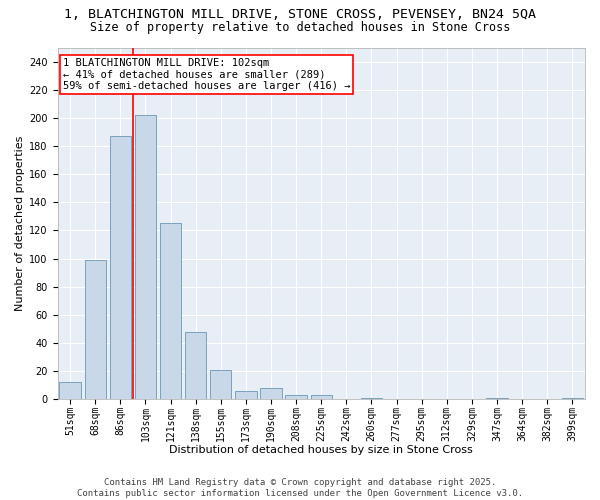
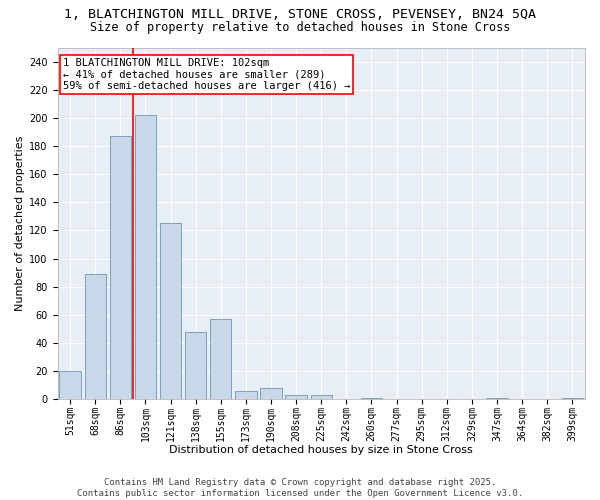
51sqm: 12 -> 20
68sqm: 99 -> 89
155sqm: 21 -> 57
